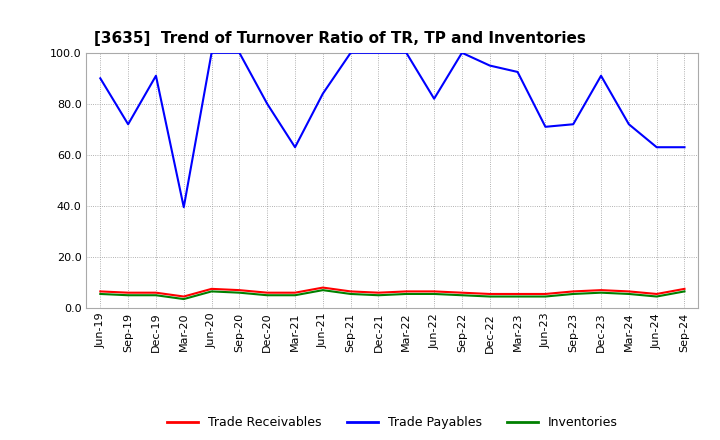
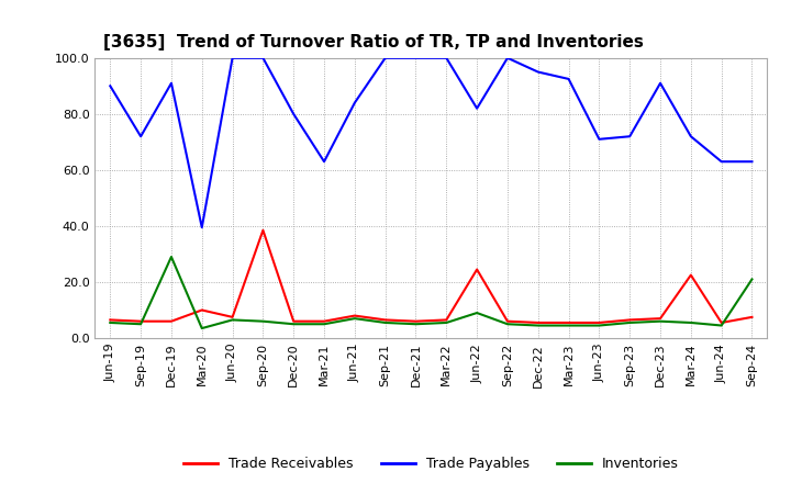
Inventories/Dec-19: 5.0 -> 29.0
Trade Receivables/Mar-20: 4.5 -> 10.0
Trade Receivables/Sep-20: 7.0 -> 38.5
Trade Receivables/Jun-22: 6.5 -> 24.5
Inventories/Jun-22: 5.5 -> 9.0
Trade Receivables/Mar-24: 6.5 -> 22.5
Inventories/Sep-24: 6.5 -> 21.0
